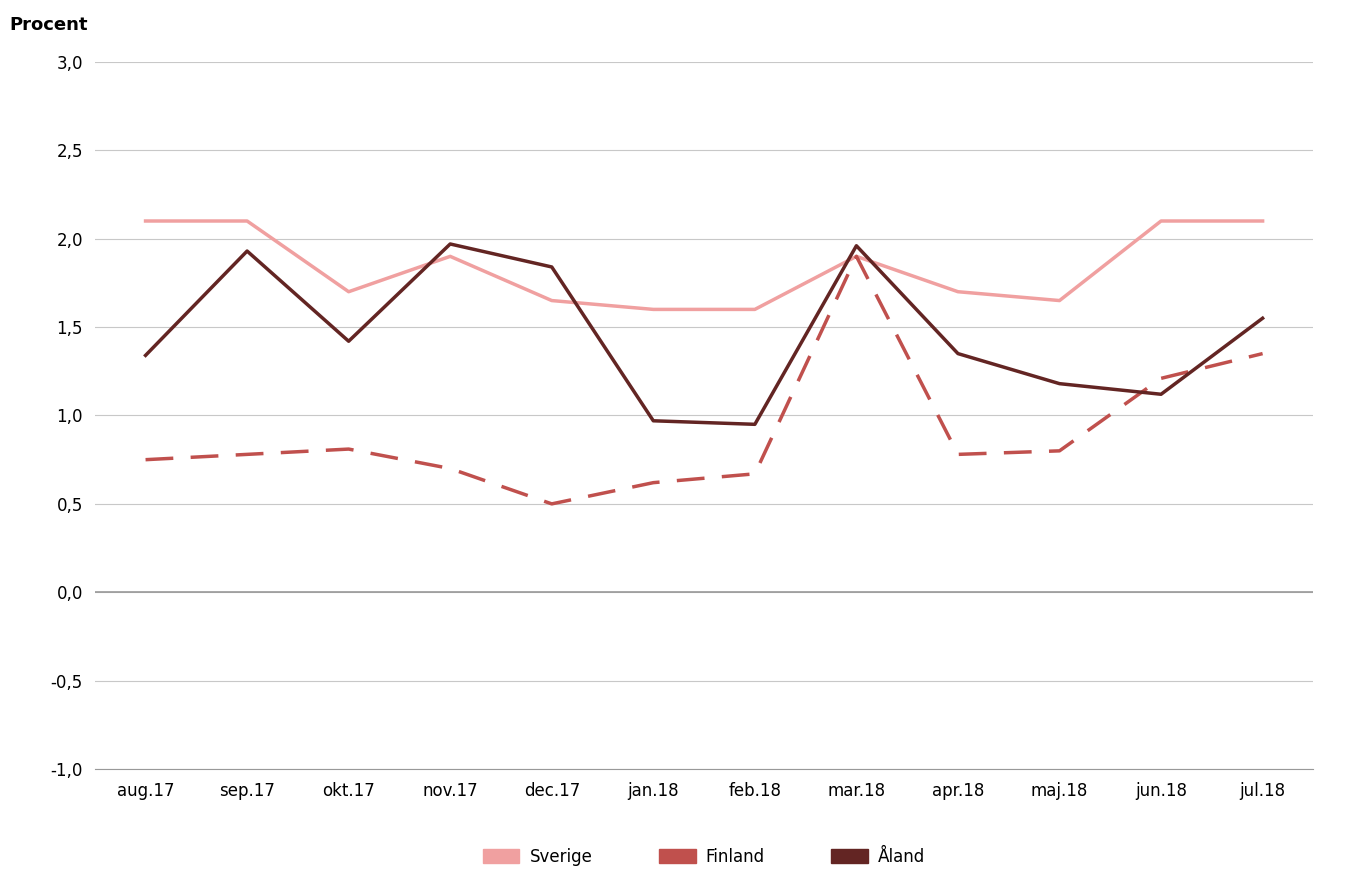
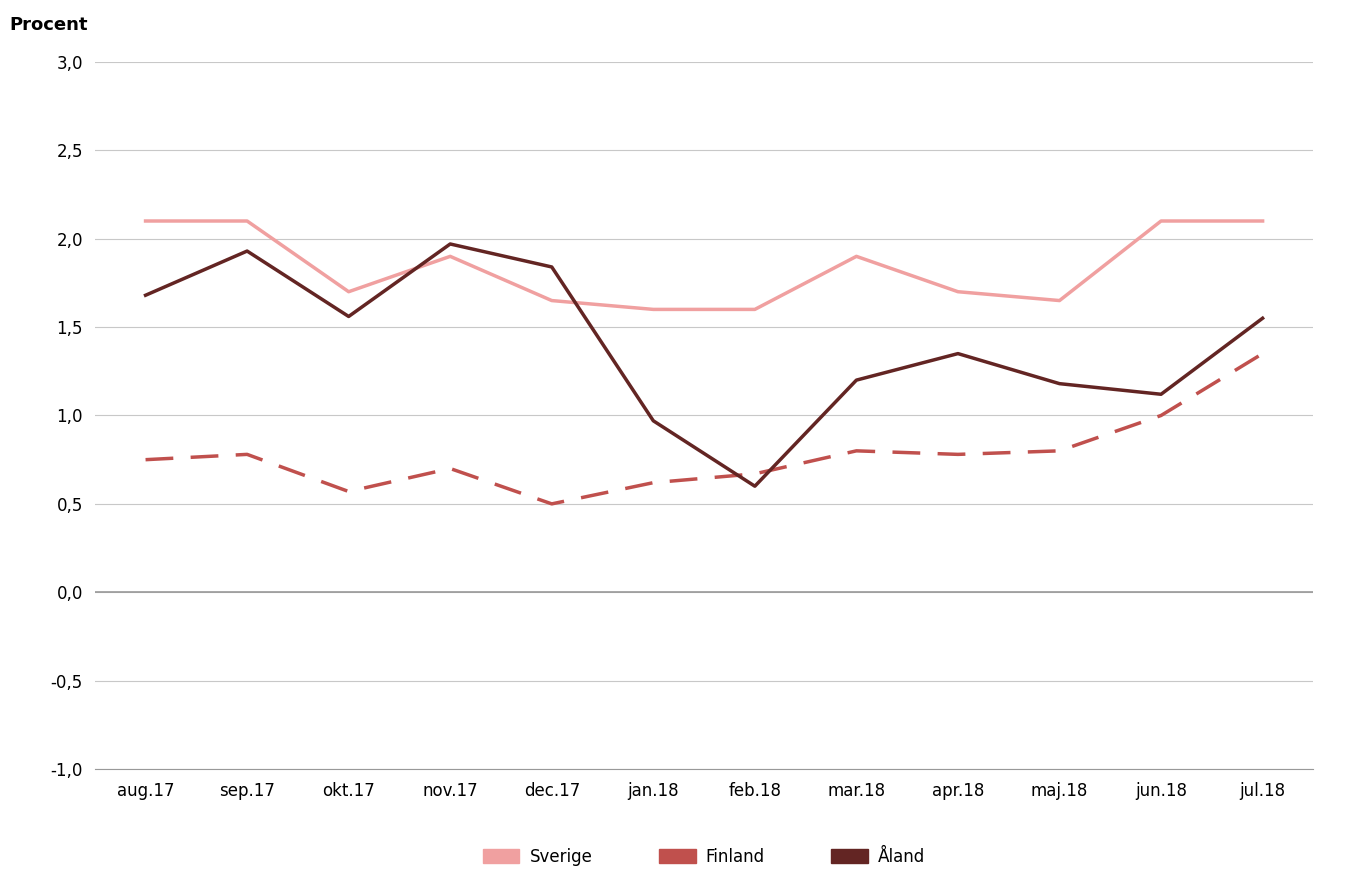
Åland/aug.17: 1,34 -> 1,68
Finland/okt.17: 0,81 -> 0,57
Åland/okt.17: 1,42 -> 1,56
Åland/feb.18: 0,95 -> 0,60
Finland/mar.18: 1,90 -> 0,80
Åland/mar.18: 1,96 -> 1,20
Finland/jun.18: 1,21 -> 1,00
